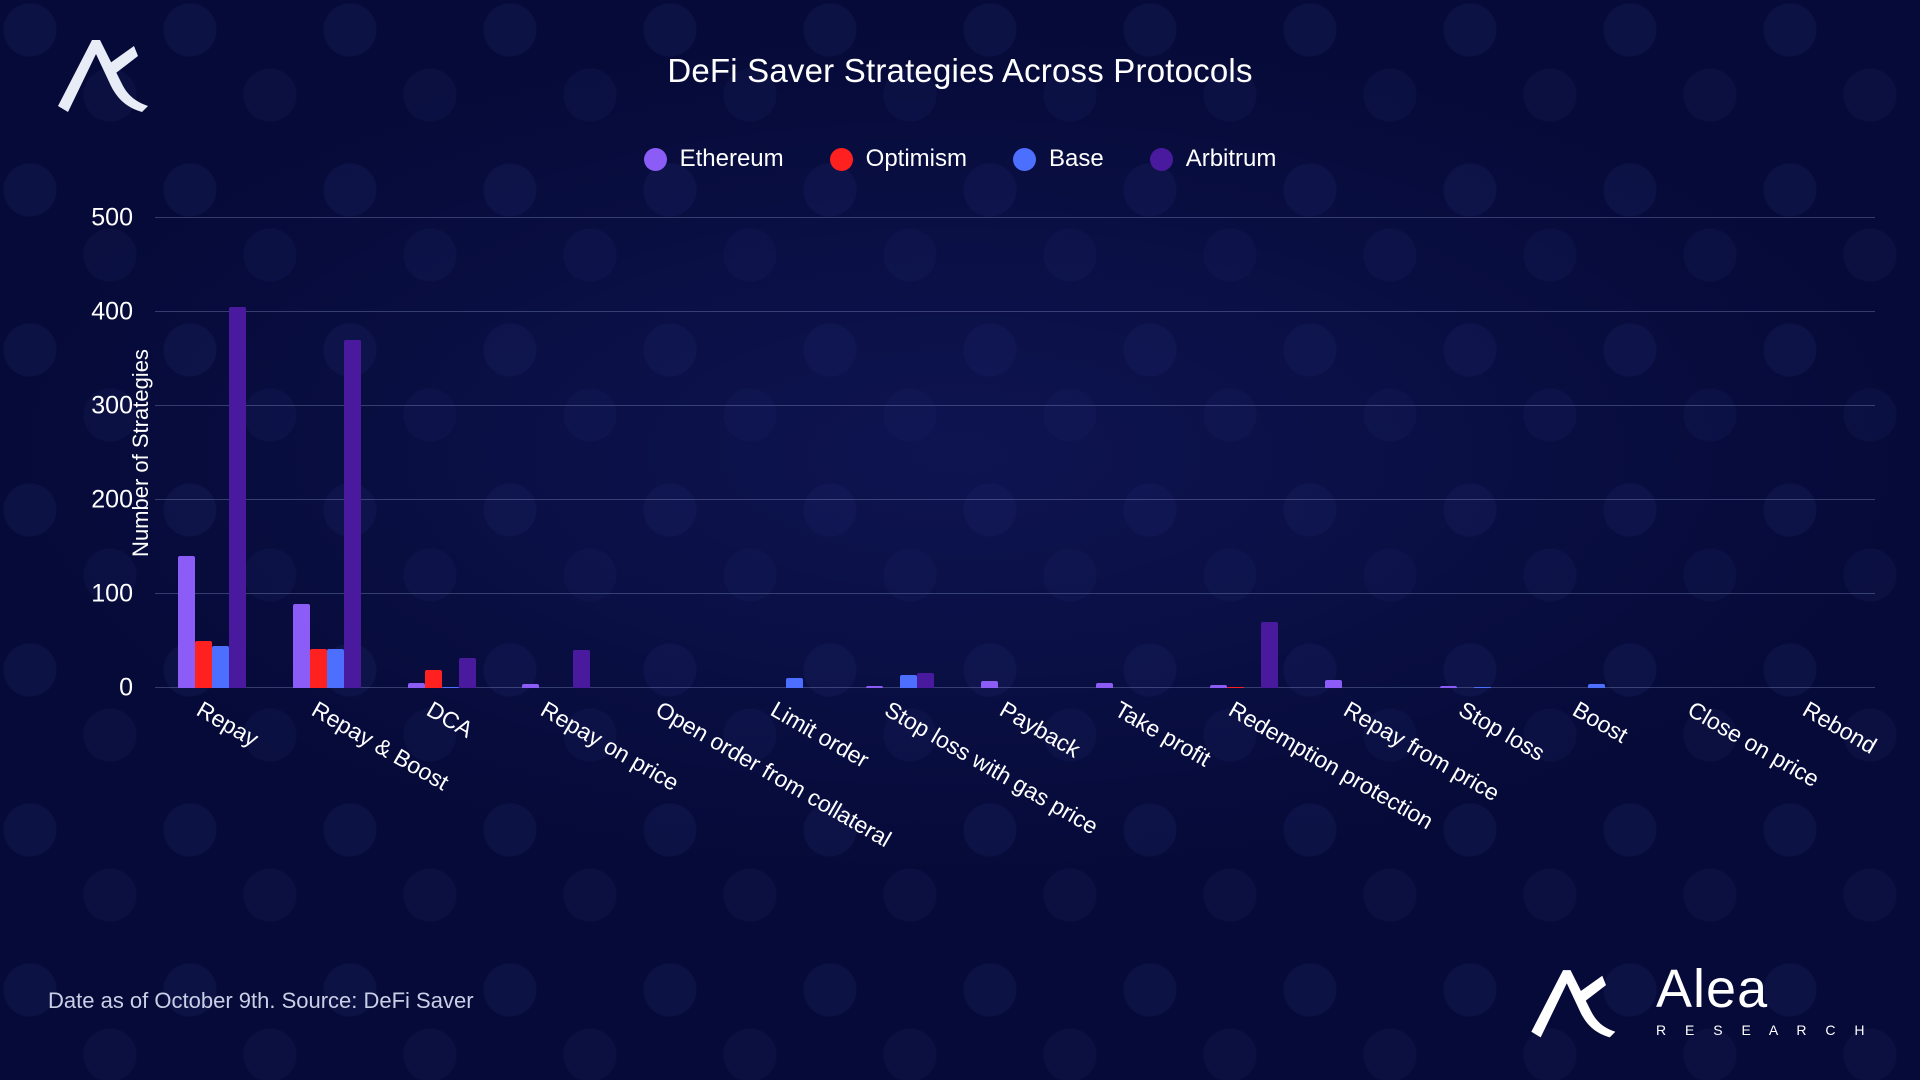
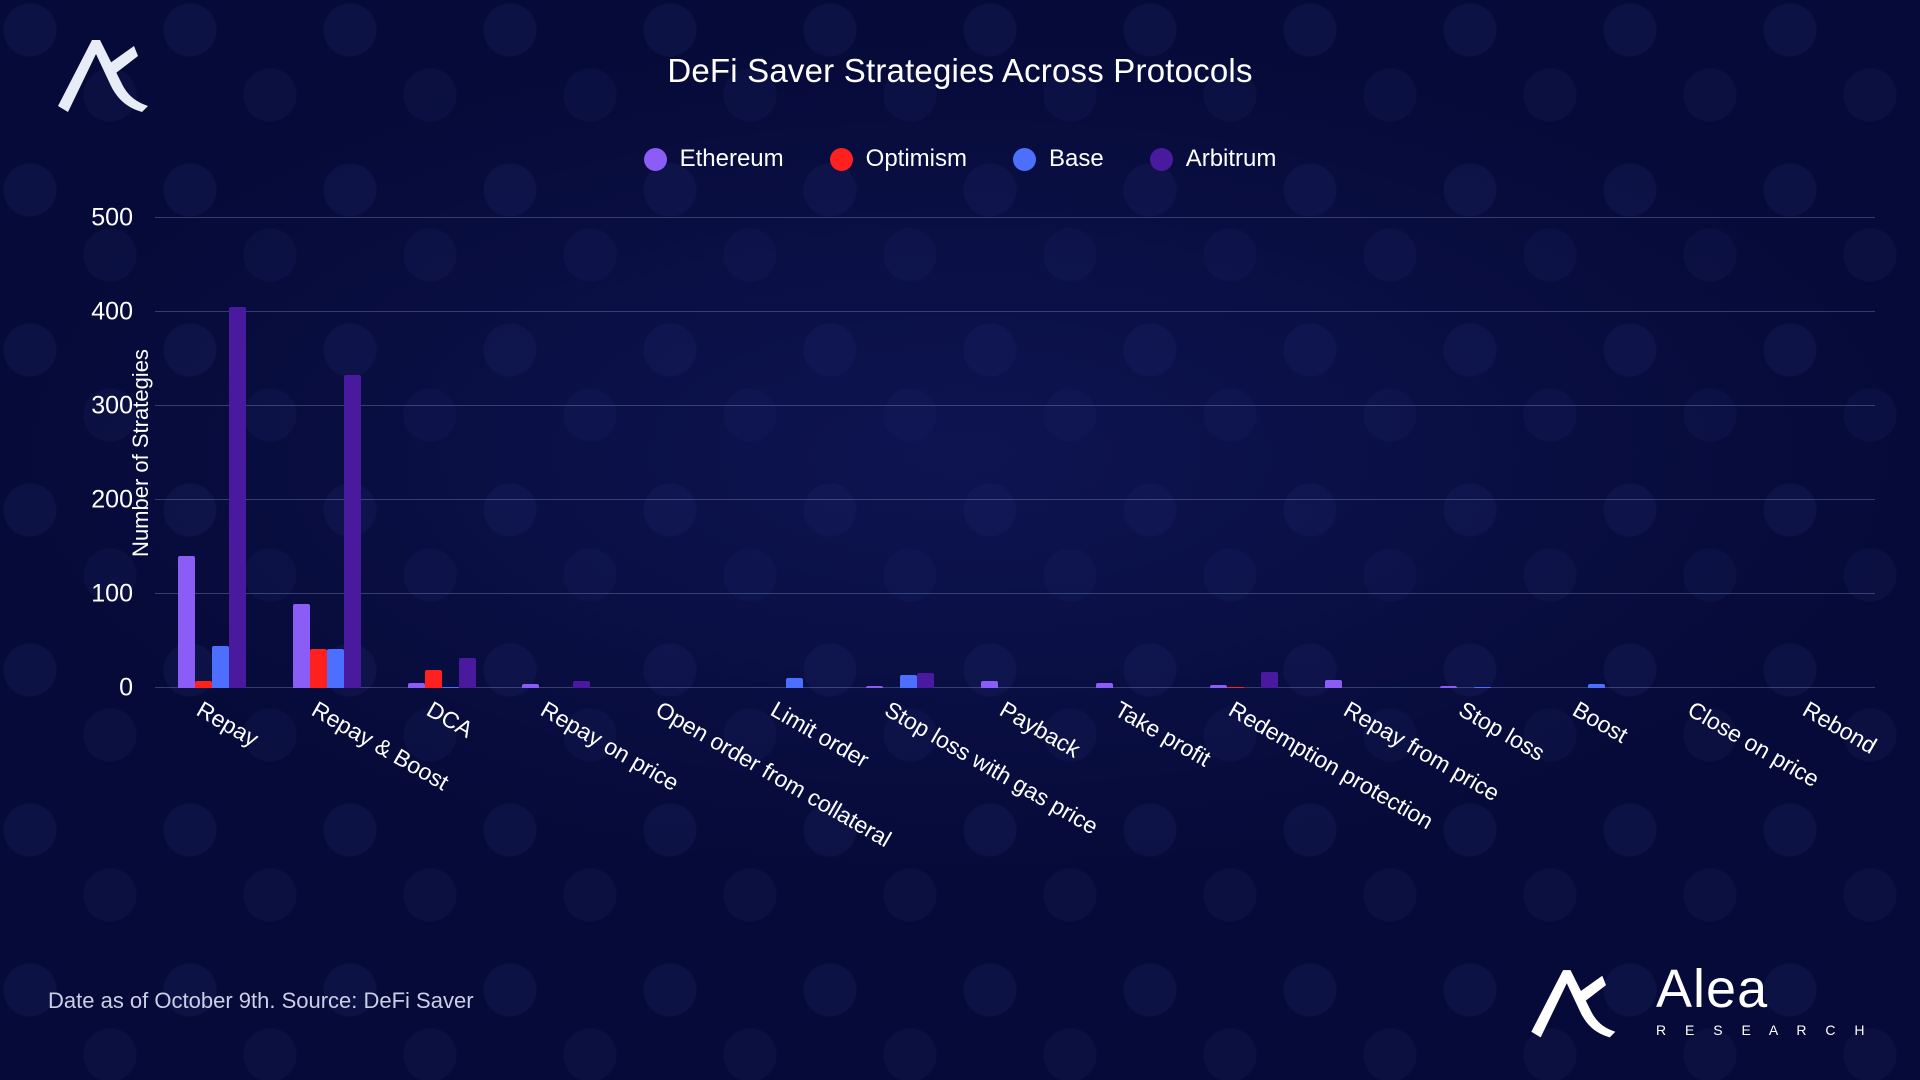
Optimism/Repay: 50 -> 10
Arbitrum/Repay & Boost: 370 -> 330
Arbitrum/Repay on price: 40 -> 10
Arbitrum/Redemption protection: 70 -> 20
